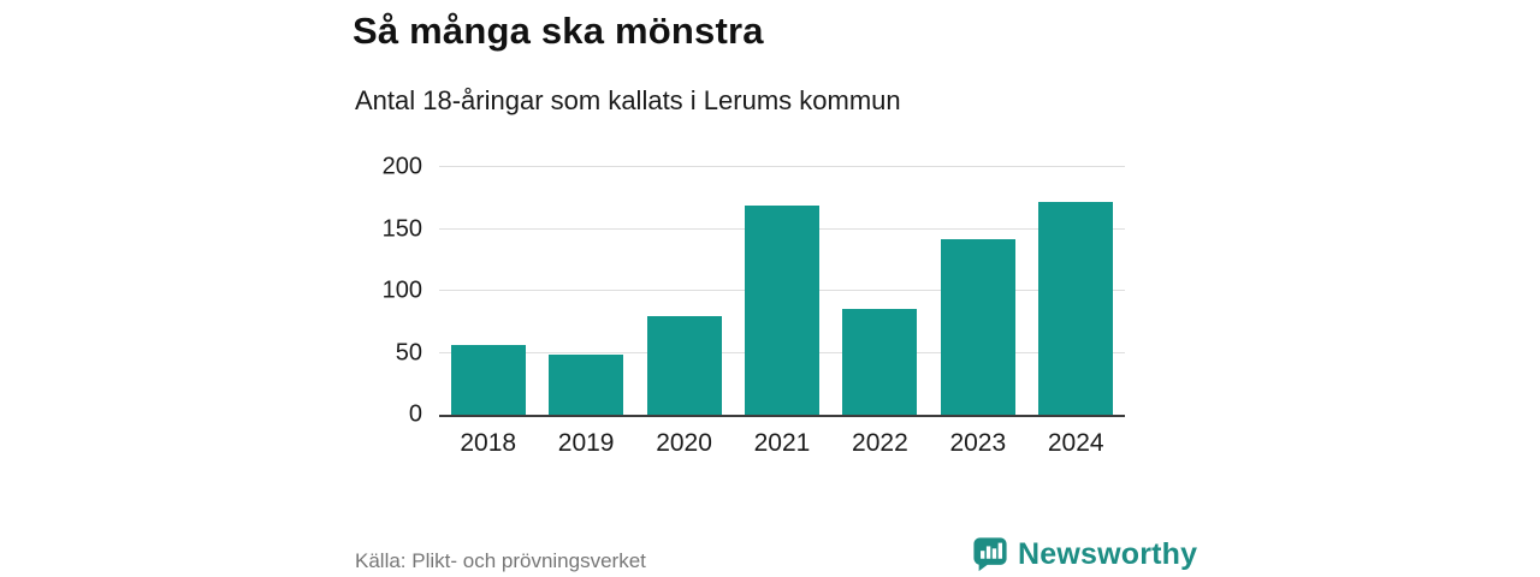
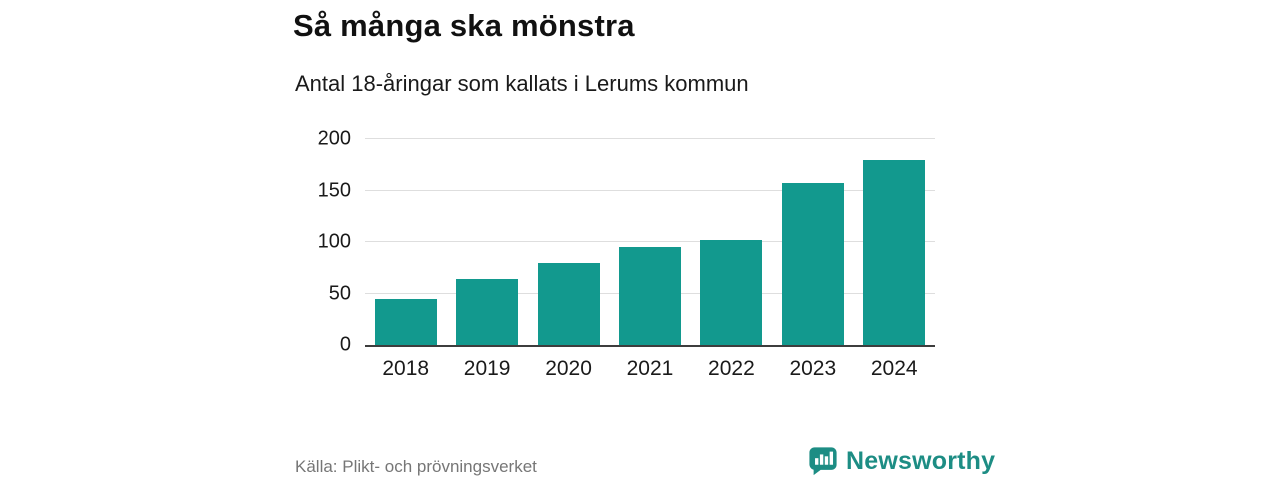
2018: 56 -> 45
2019: 49 -> 64
2021: 169 -> 95
2022: 85 -> 102
2023: 142 -> 157
2024: 172 -> 180
